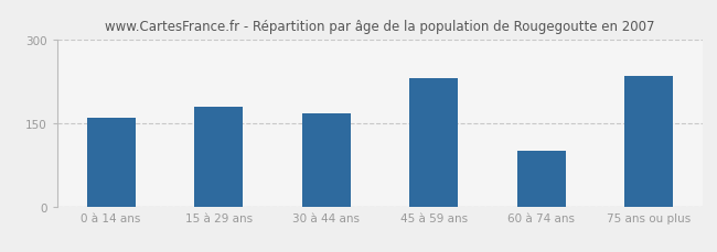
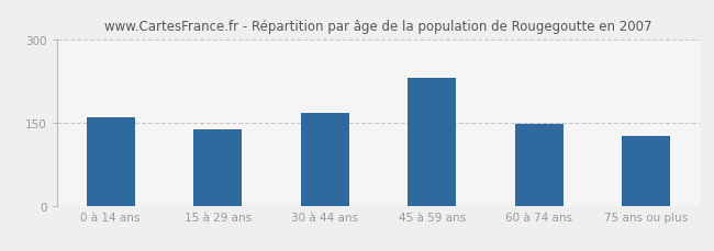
15 à 29 ans: 180 -> 137
60 à 74 ans: 100 -> 148
75 ans ou plus: 234 -> 125
